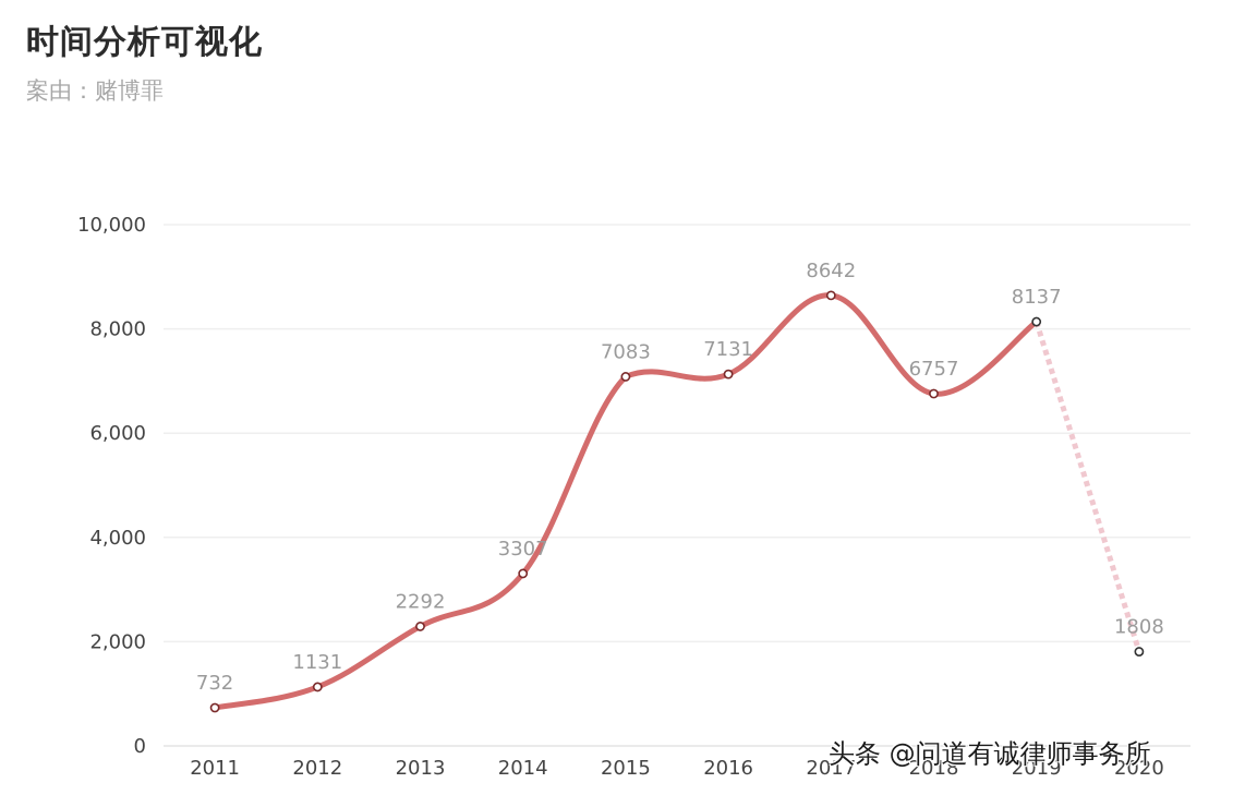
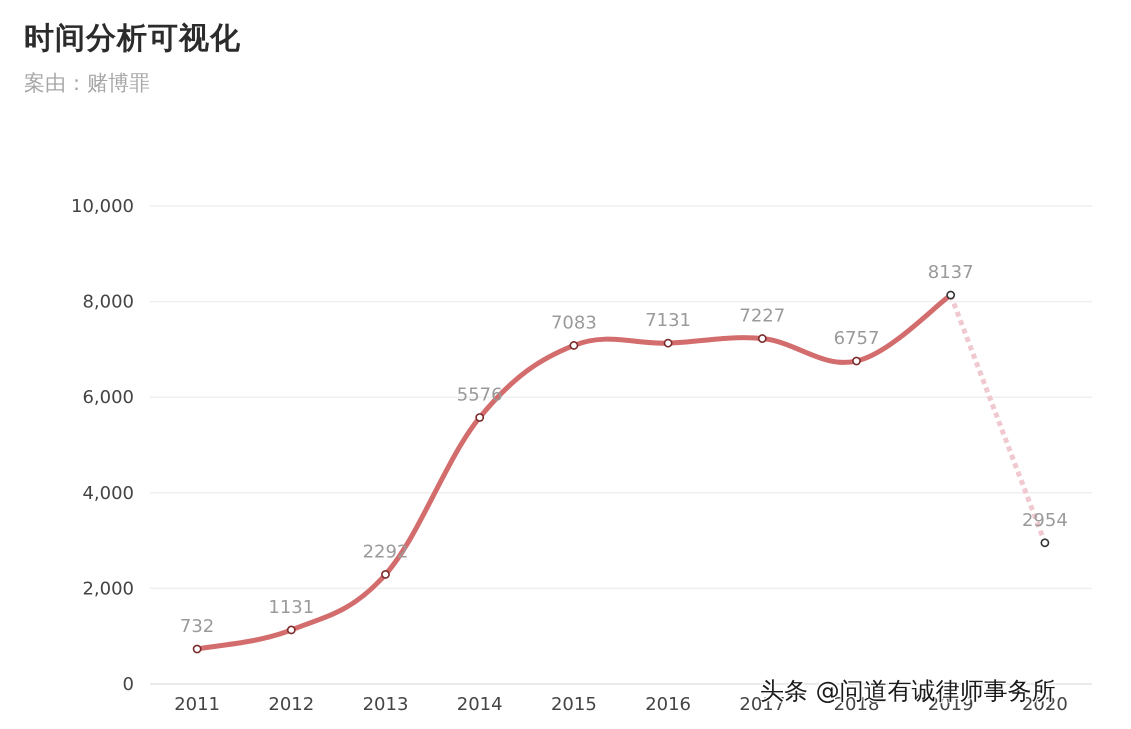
2014: 3307 -> 5576
2017: 8642 -> 7227
2020: 1808 -> 2954
